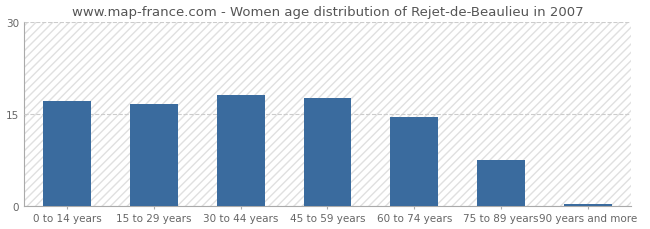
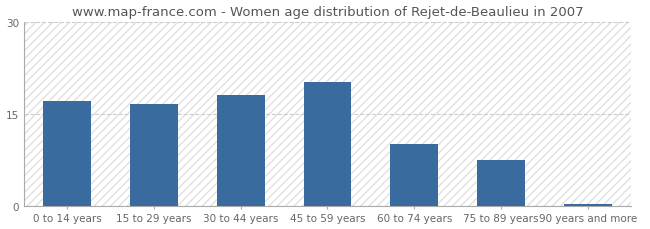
45 to 59 years: 17.5 -> 20.2
60 to 74 years: 14.5 -> 10.0
